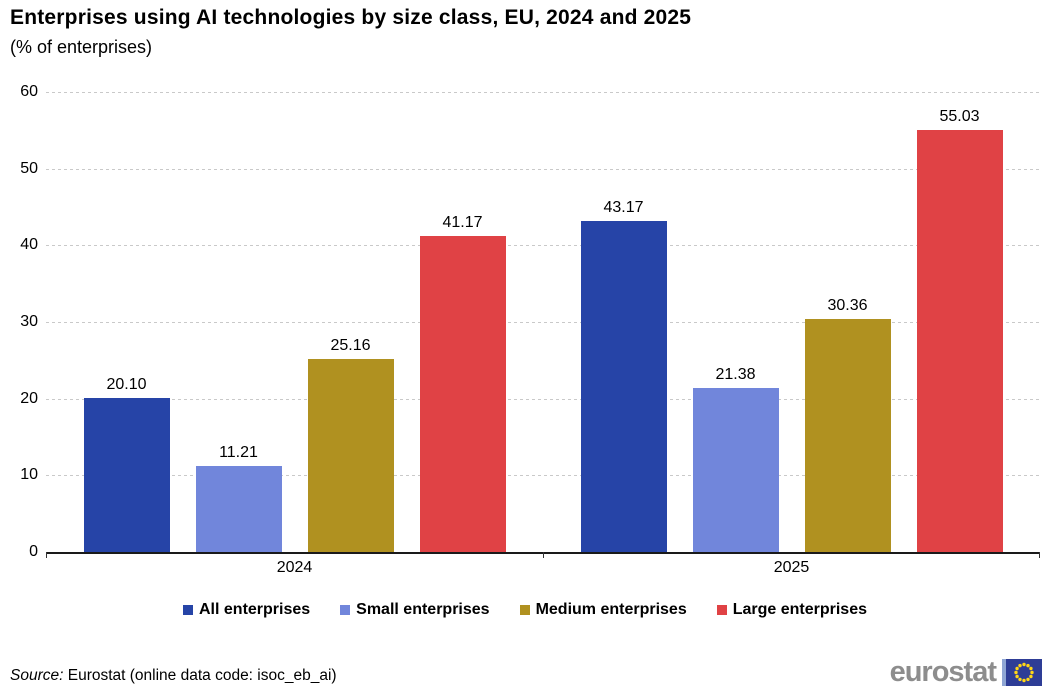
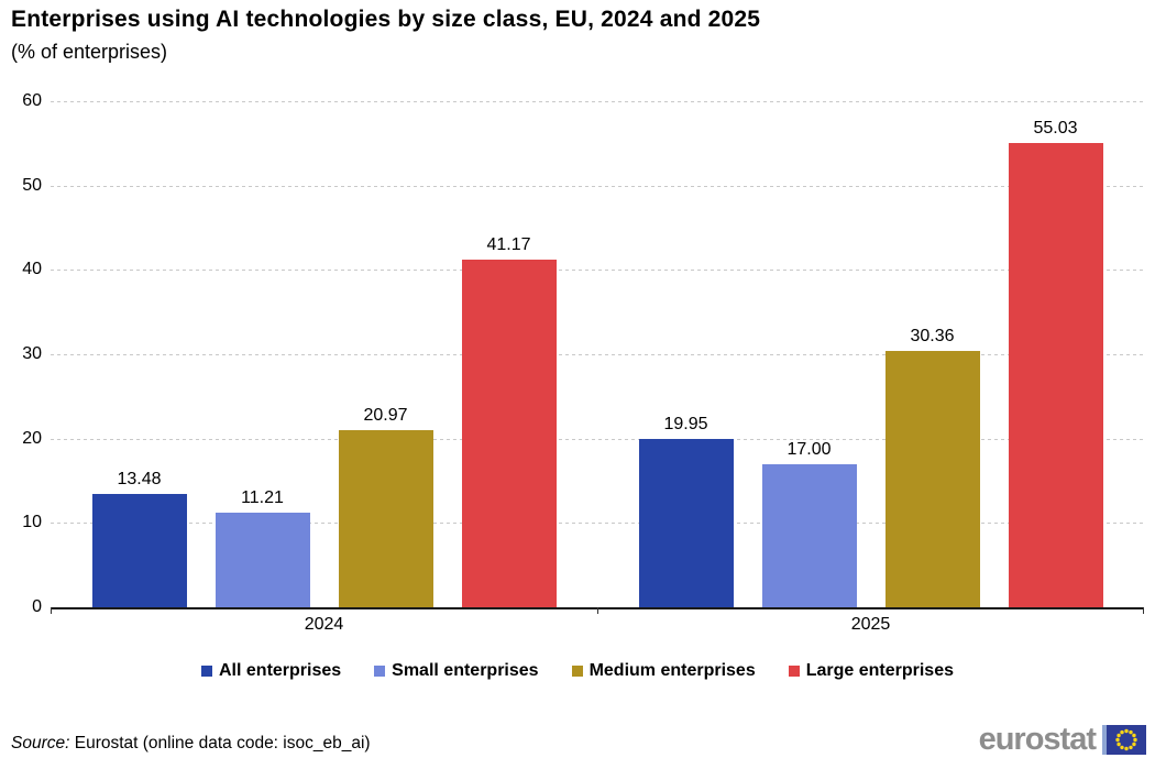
All enterprises/2024: 20.10 -> 13.48
Medium enterprises/2024: 25.16 -> 20.97
All enterprises/2025: 43.17 -> 19.95
Small enterprises/2025: 21.38 -> 17.00
